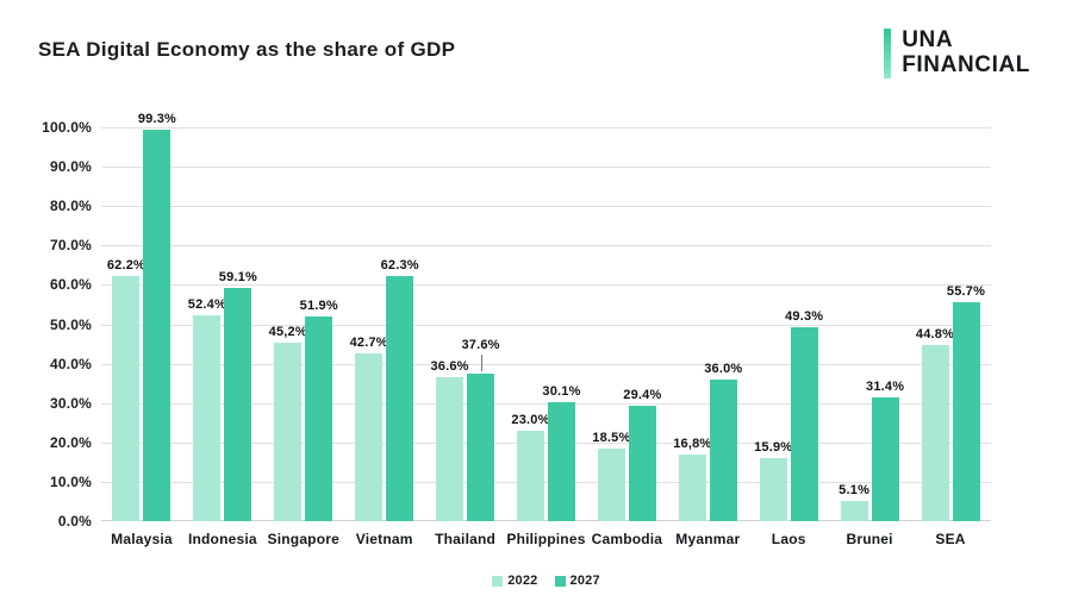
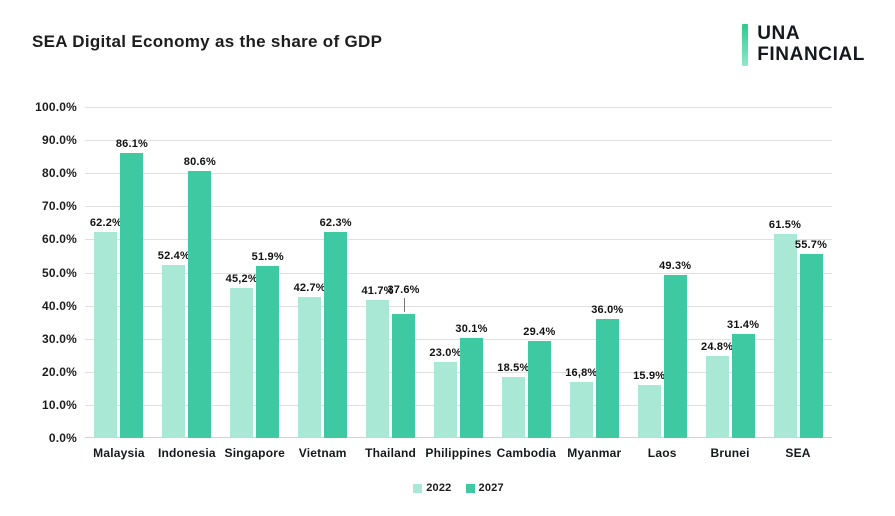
2027/Malaysia: 99.3% -> 86.1%
2027/Indonesia: 59.1% -> 80.6%
2022/Thailand: 36.6% -> 41.7%
2022/Brunei: 5.1% -> 24.8%
2022/SEA: 44.8% -> 61.5%
